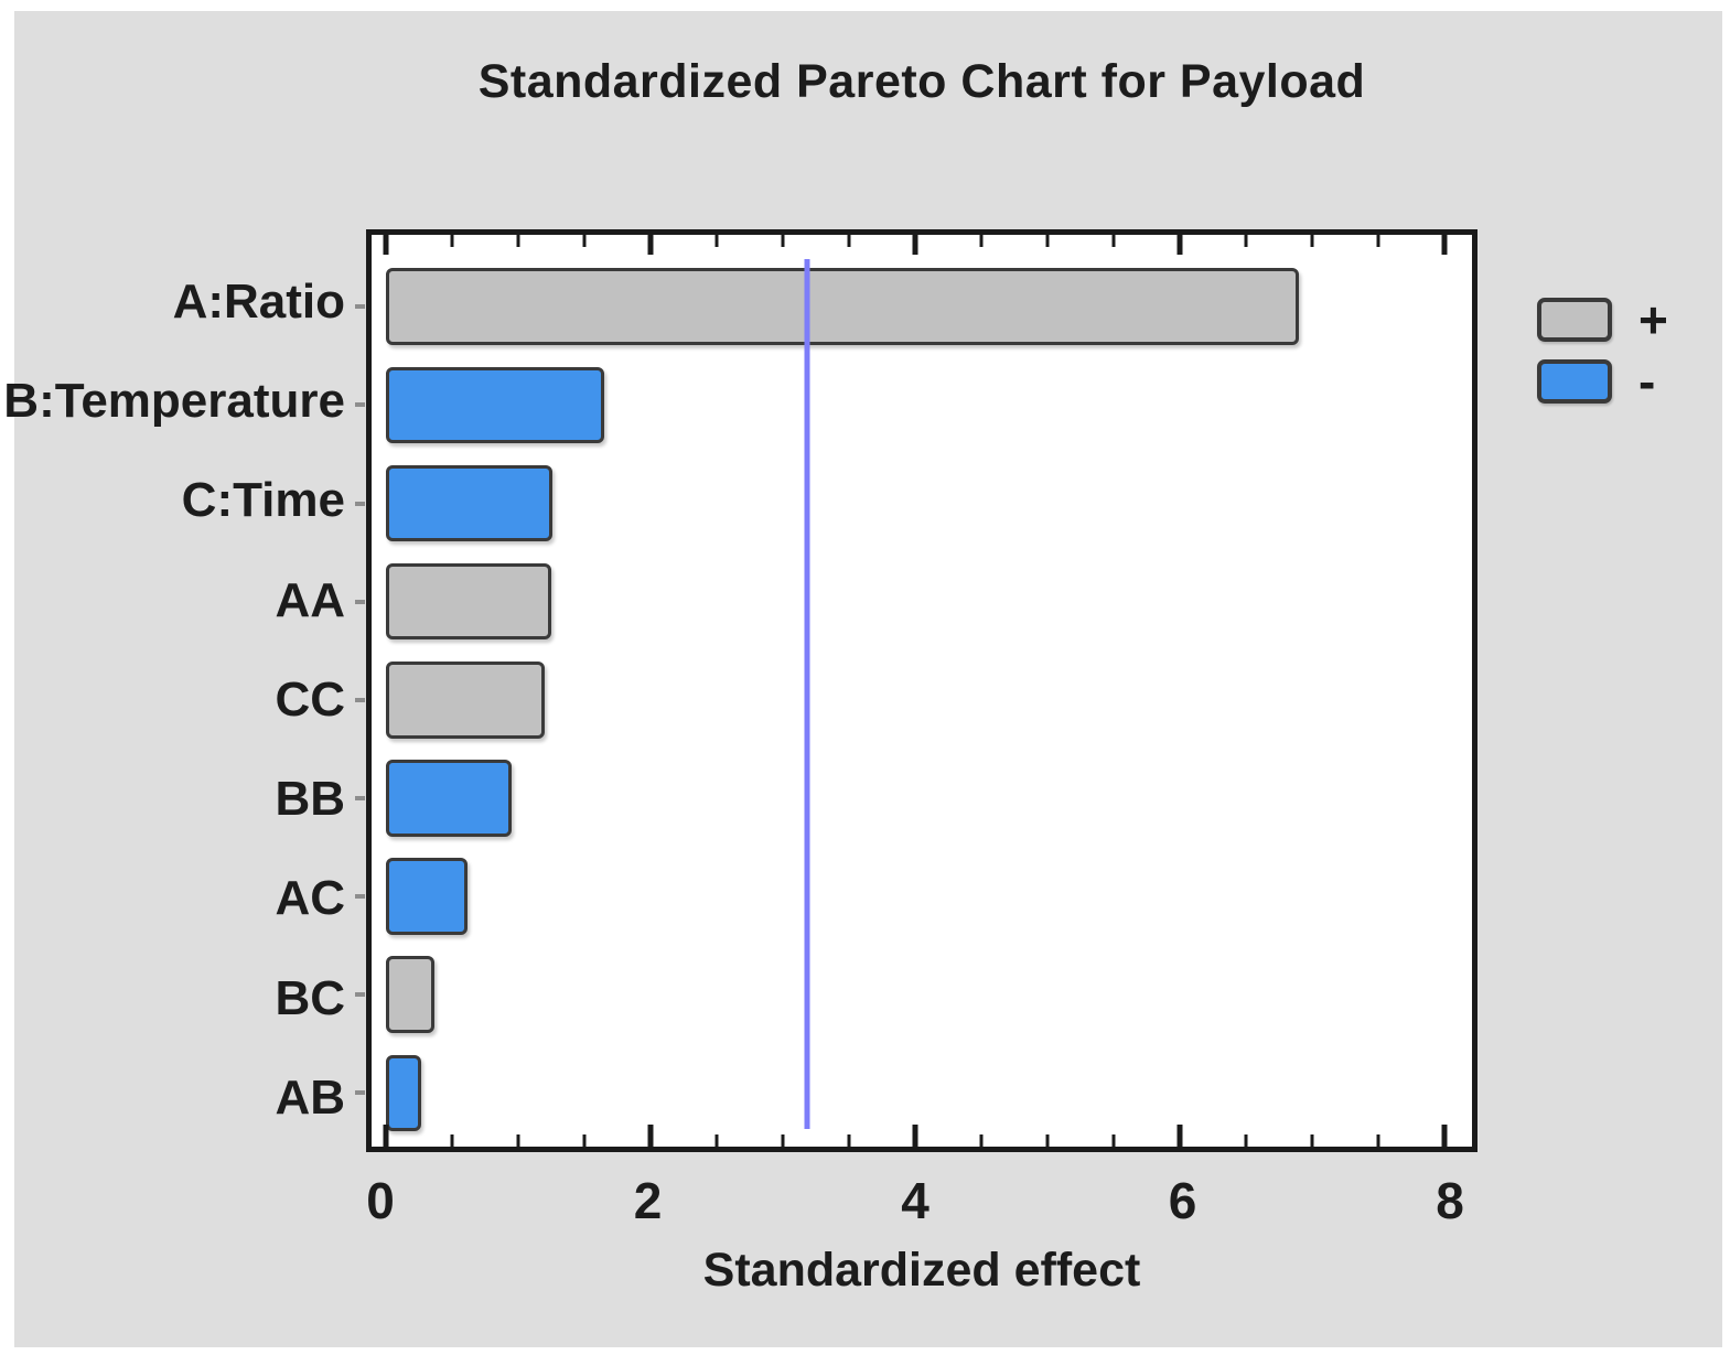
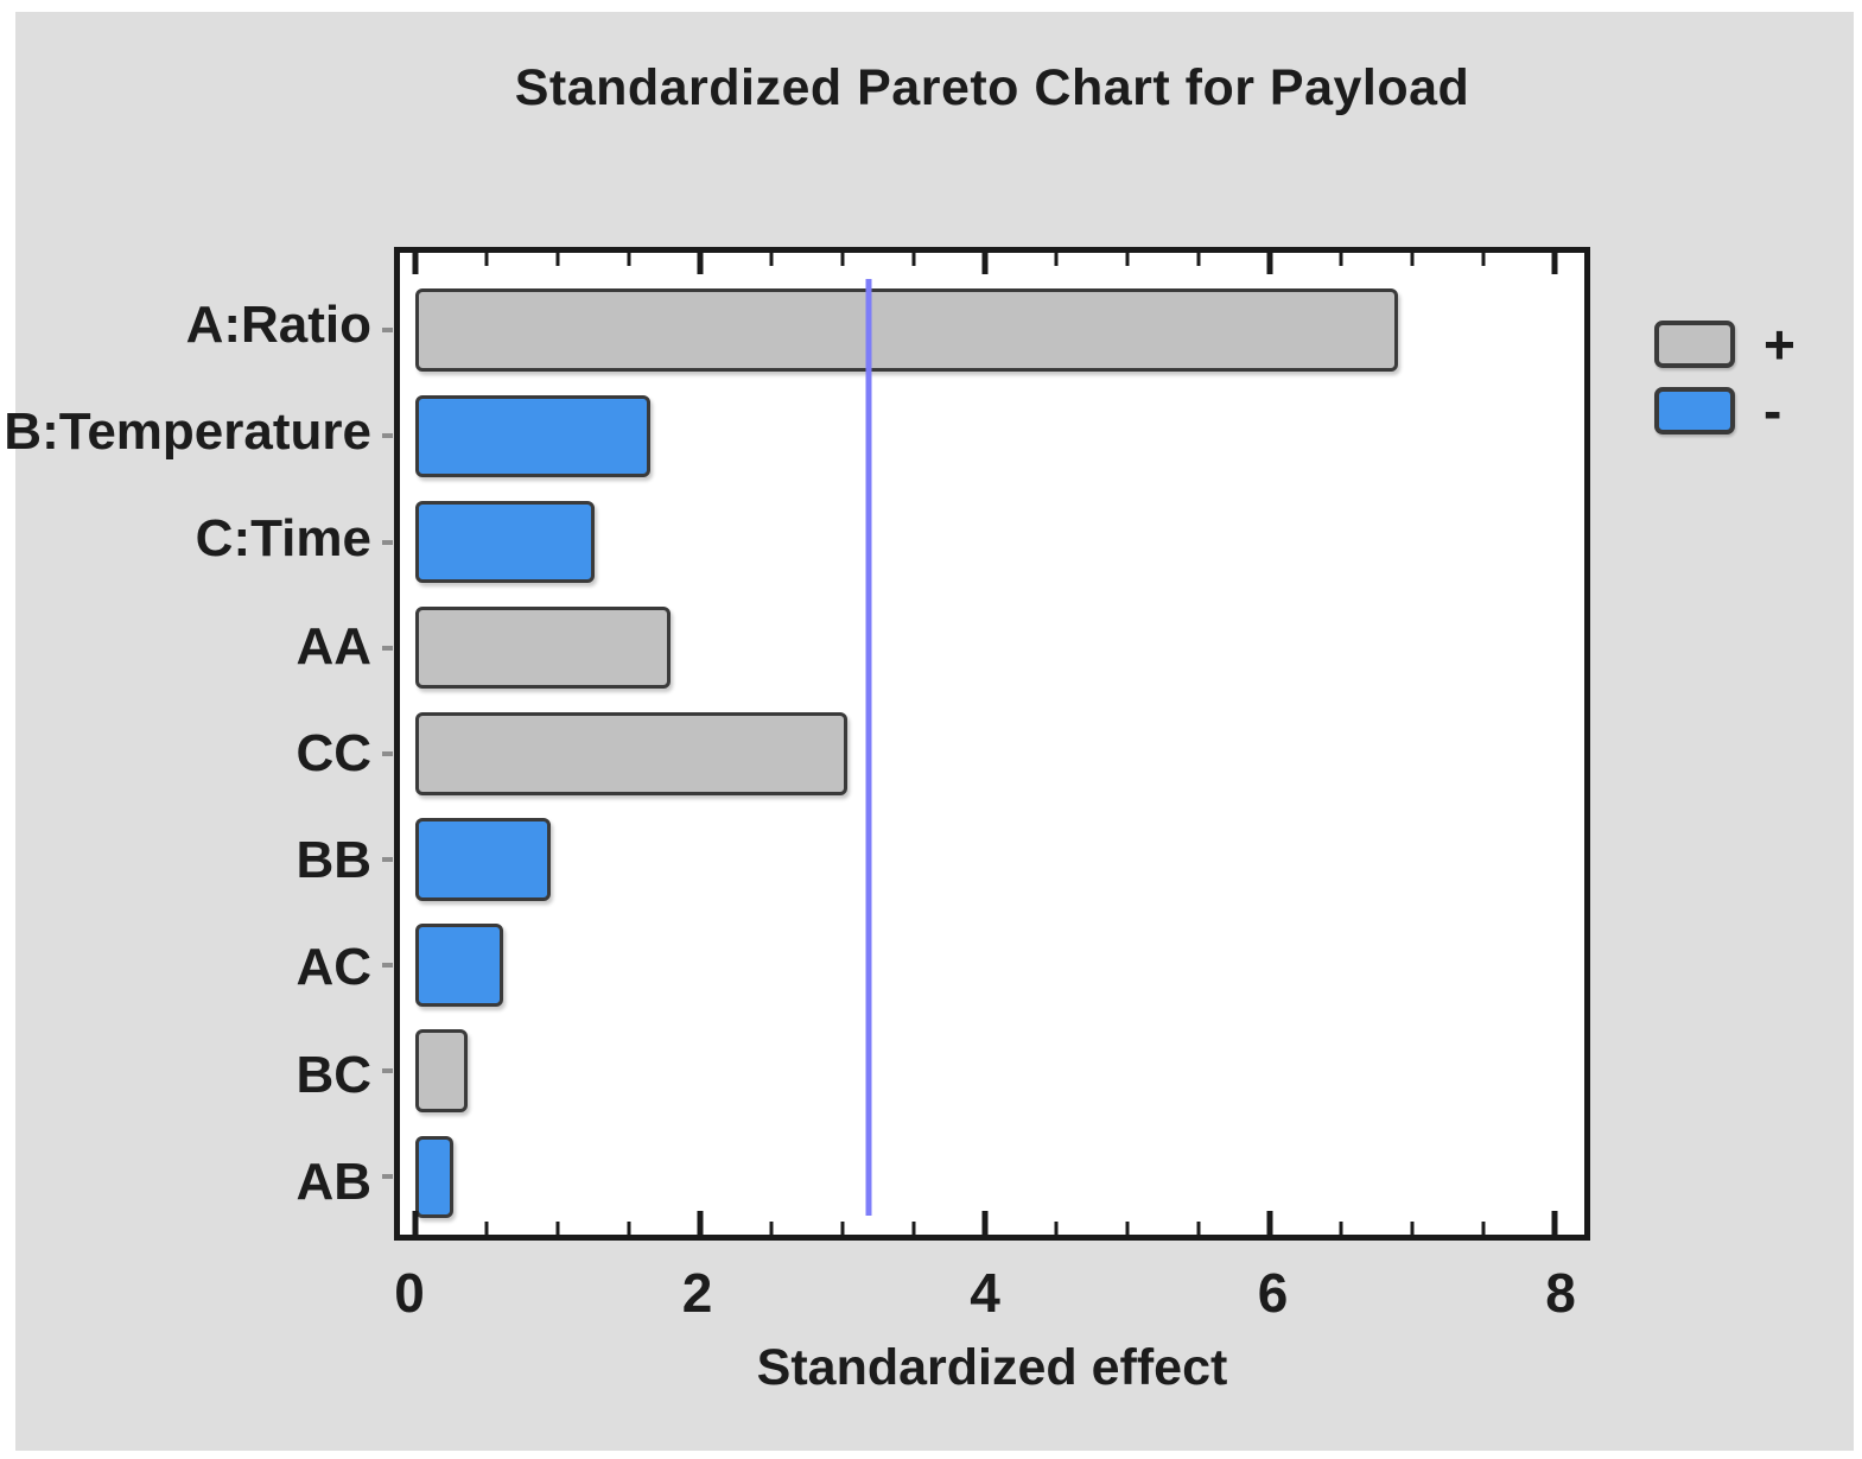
AA: 1.25 -> 1.79
CC: 1.20 -> 3.03
